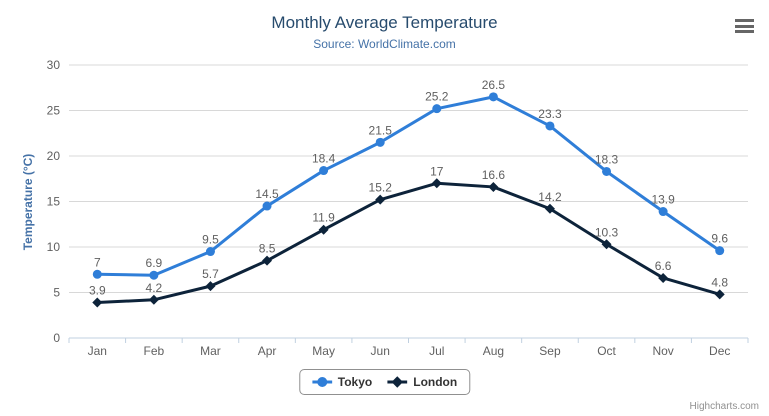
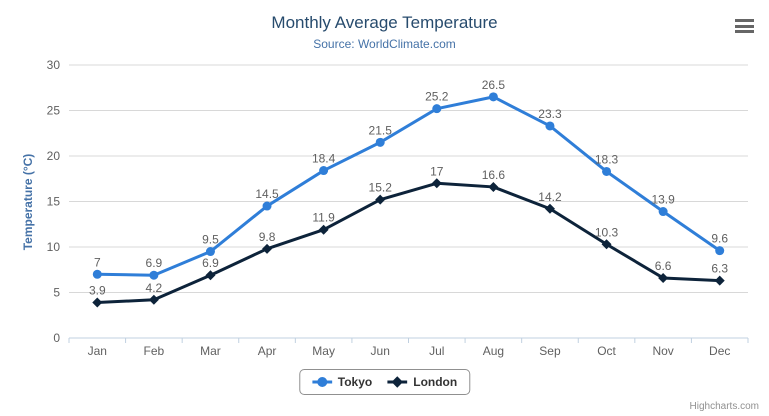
London/Mar: 5.7 -> 6.9
London/Apr: 8.5 -> 9.8
London/Dec: 4.8 -> 6.3
